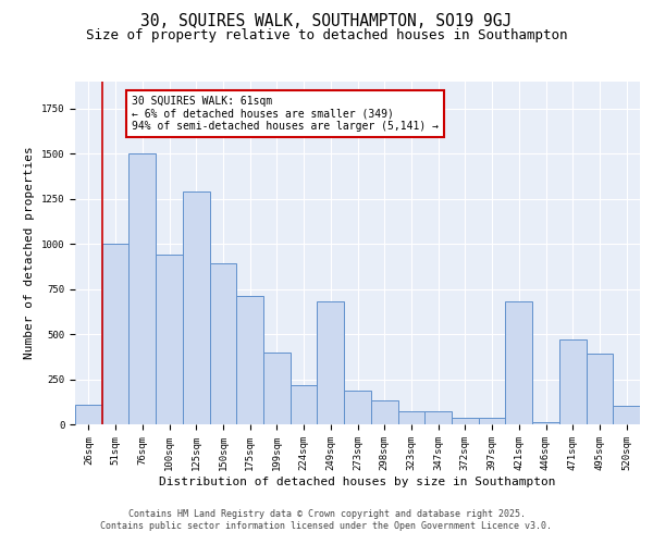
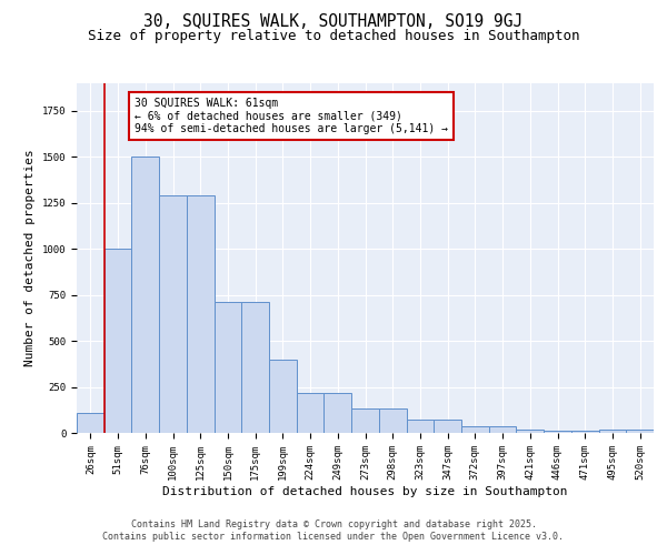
100sqm: 940 -> 1290
150sqm: 890 -> 710
249sqm: 680 -> 220
273sqm: 190 -> 130
421sqm: 680 -> 20
471sqm: 470 -> 10
495sqm: 390 -> 20
520sqm: 100 -> 20
